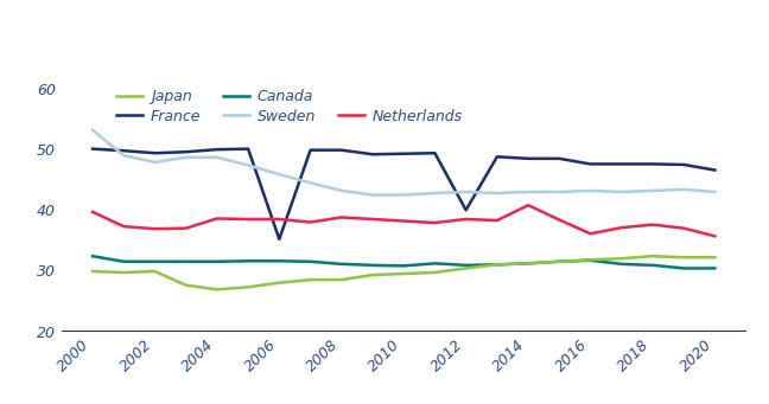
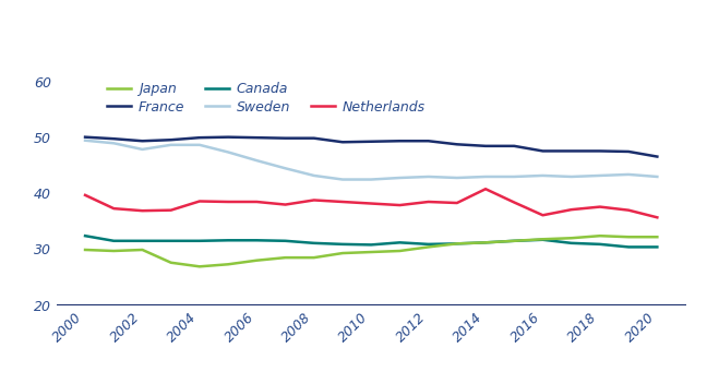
Sweden/2000: 53.2 -> 49.5
France/2006: 35.2 -> 50.0
France/2012: 40.0 -> 49.4
